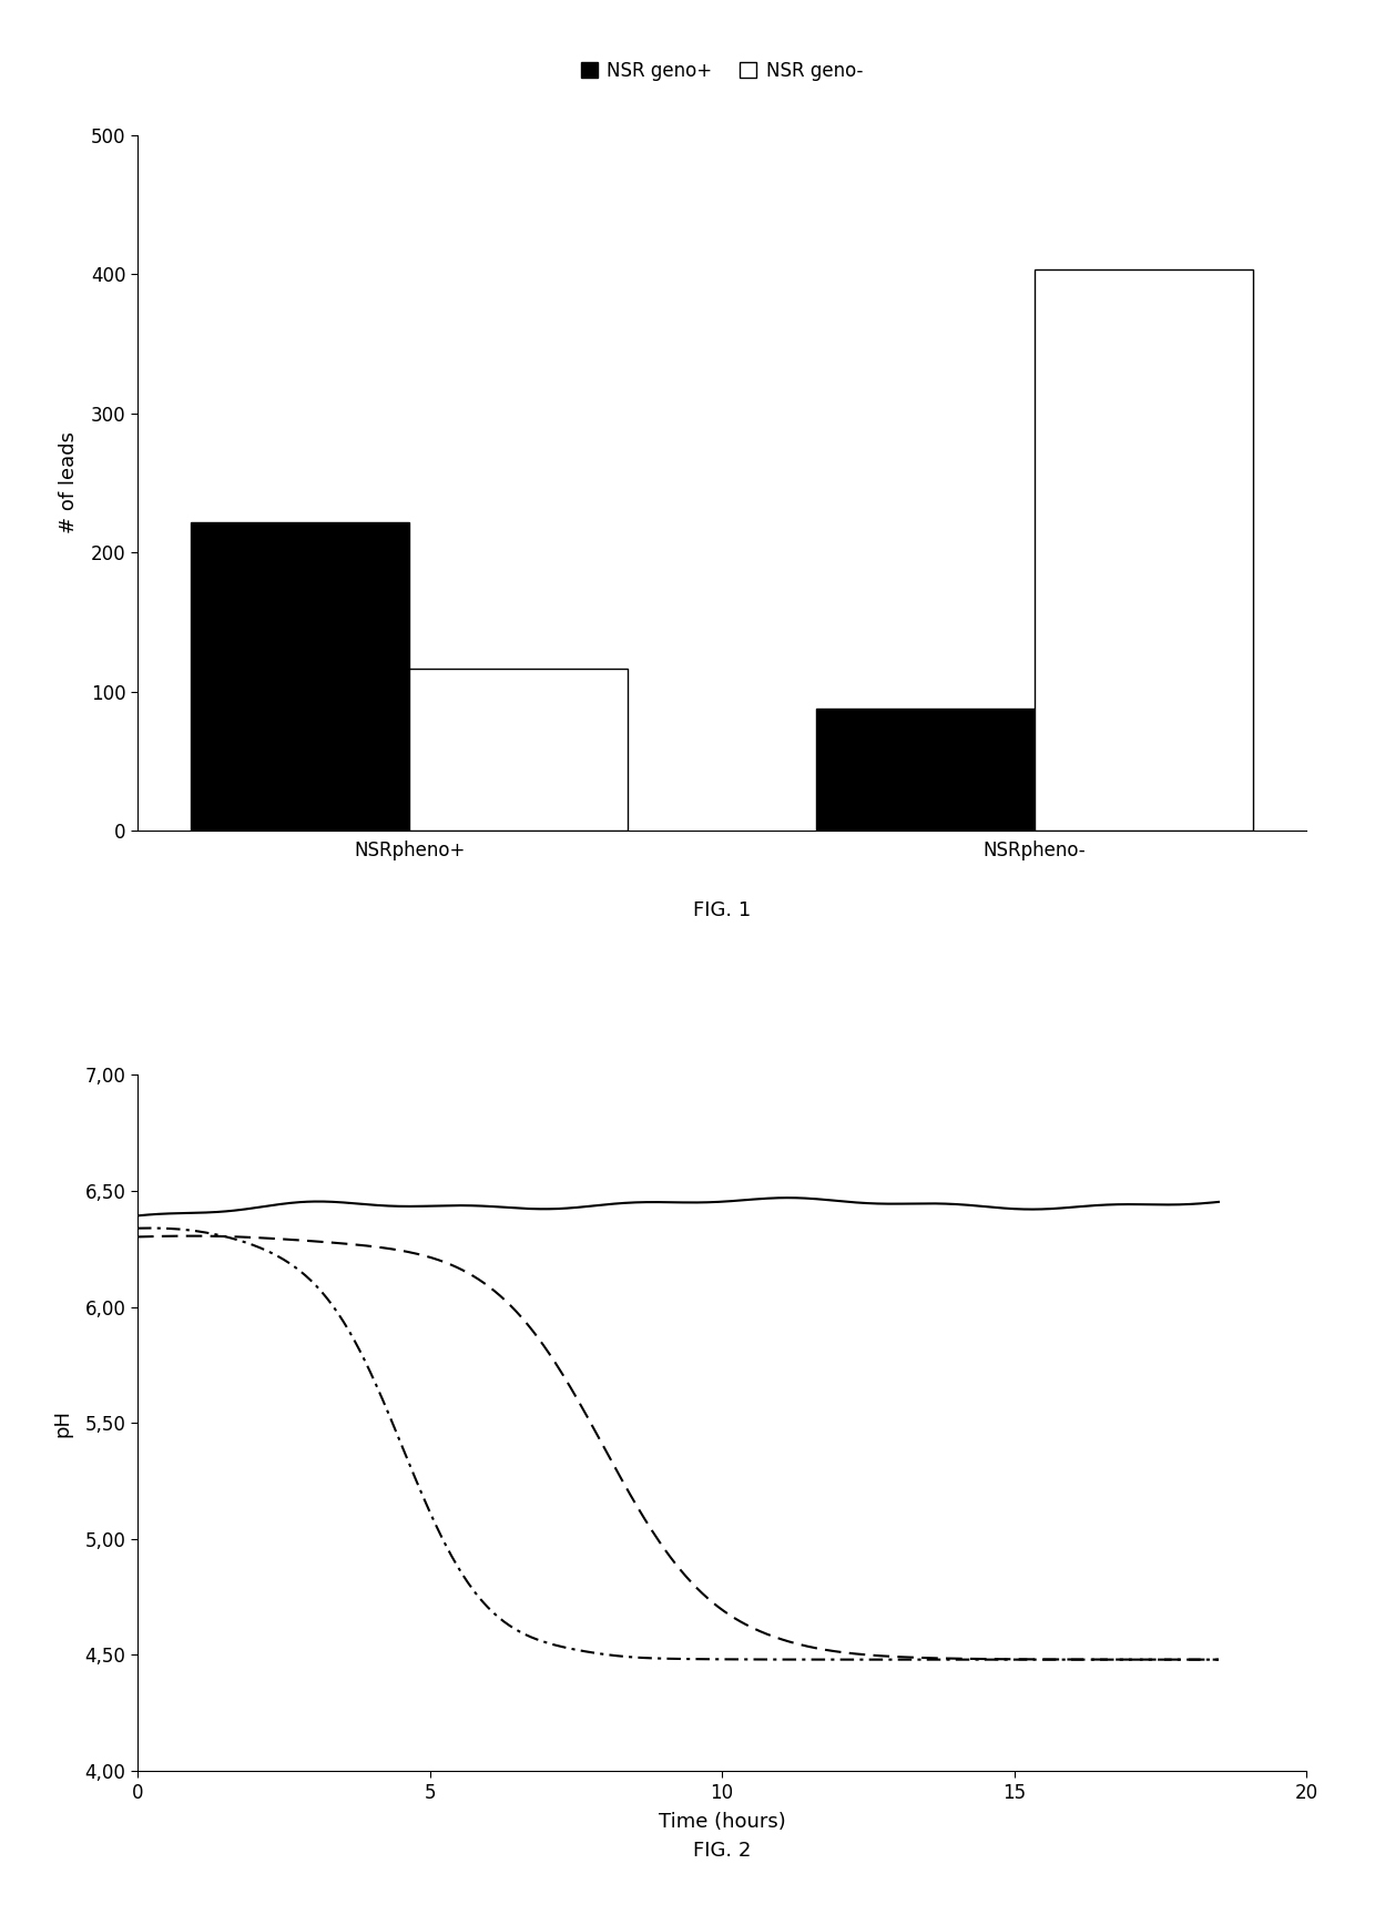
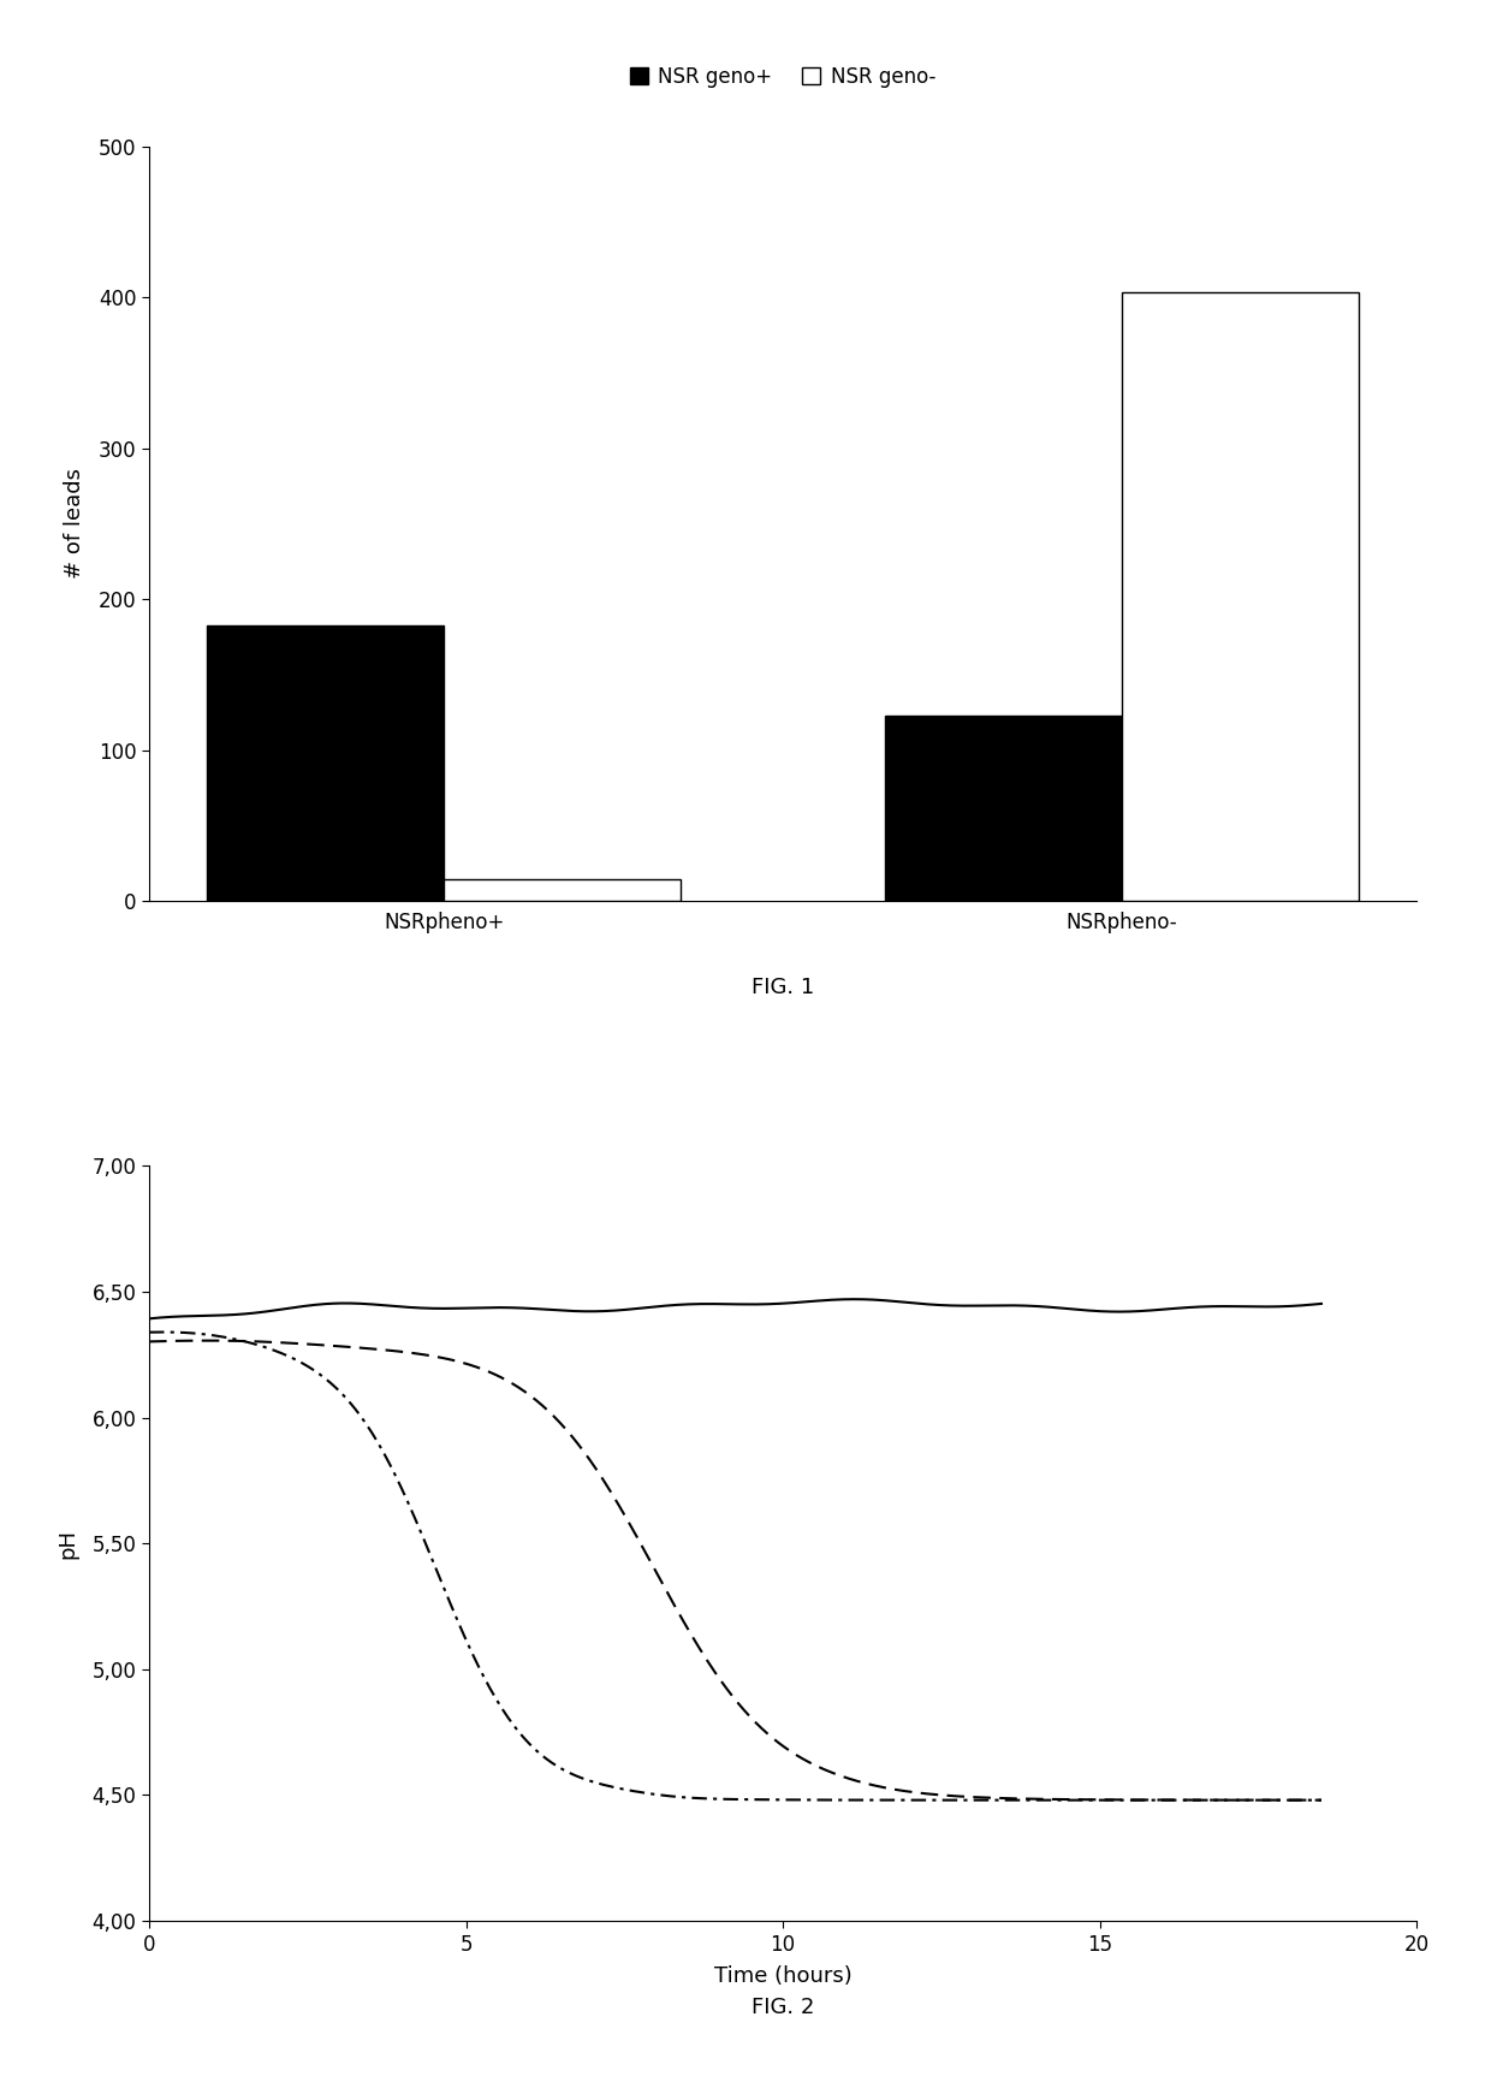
NSR geno+/NSRpheno+: 222 -> 183
NSR geno-/NSRpheno+: 117 -> 15
NSR geno+/NSRpheno-: 88 -> 123
